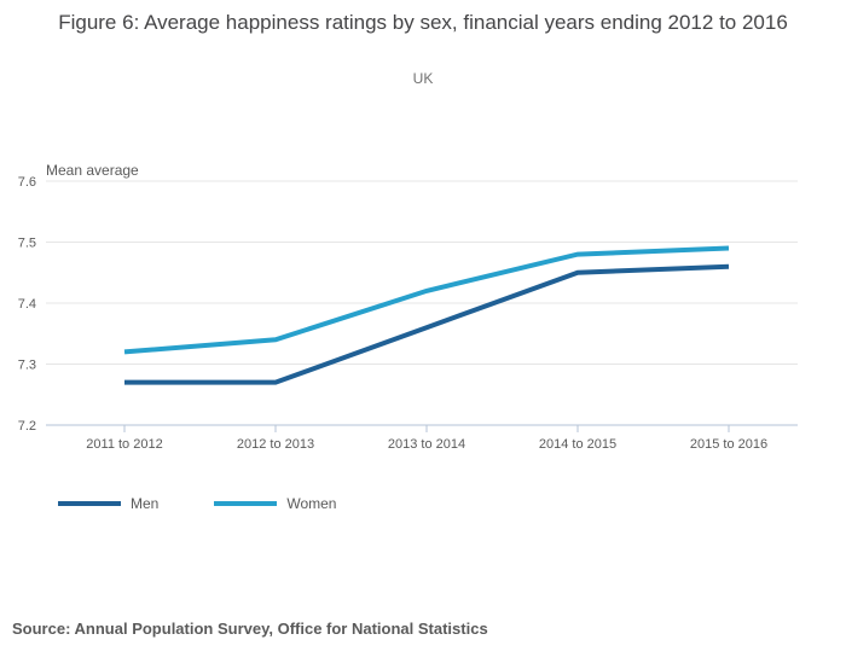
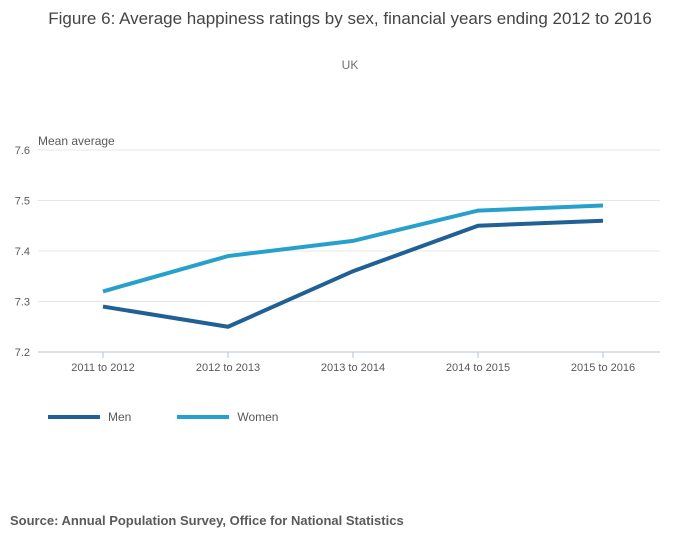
Men/2011 to 2012: 7.27 -> 7.29
Men/2012 to 2013: 7.27 -> 7.25
Women/2012 to 2013: 7.34 -> 7.39
